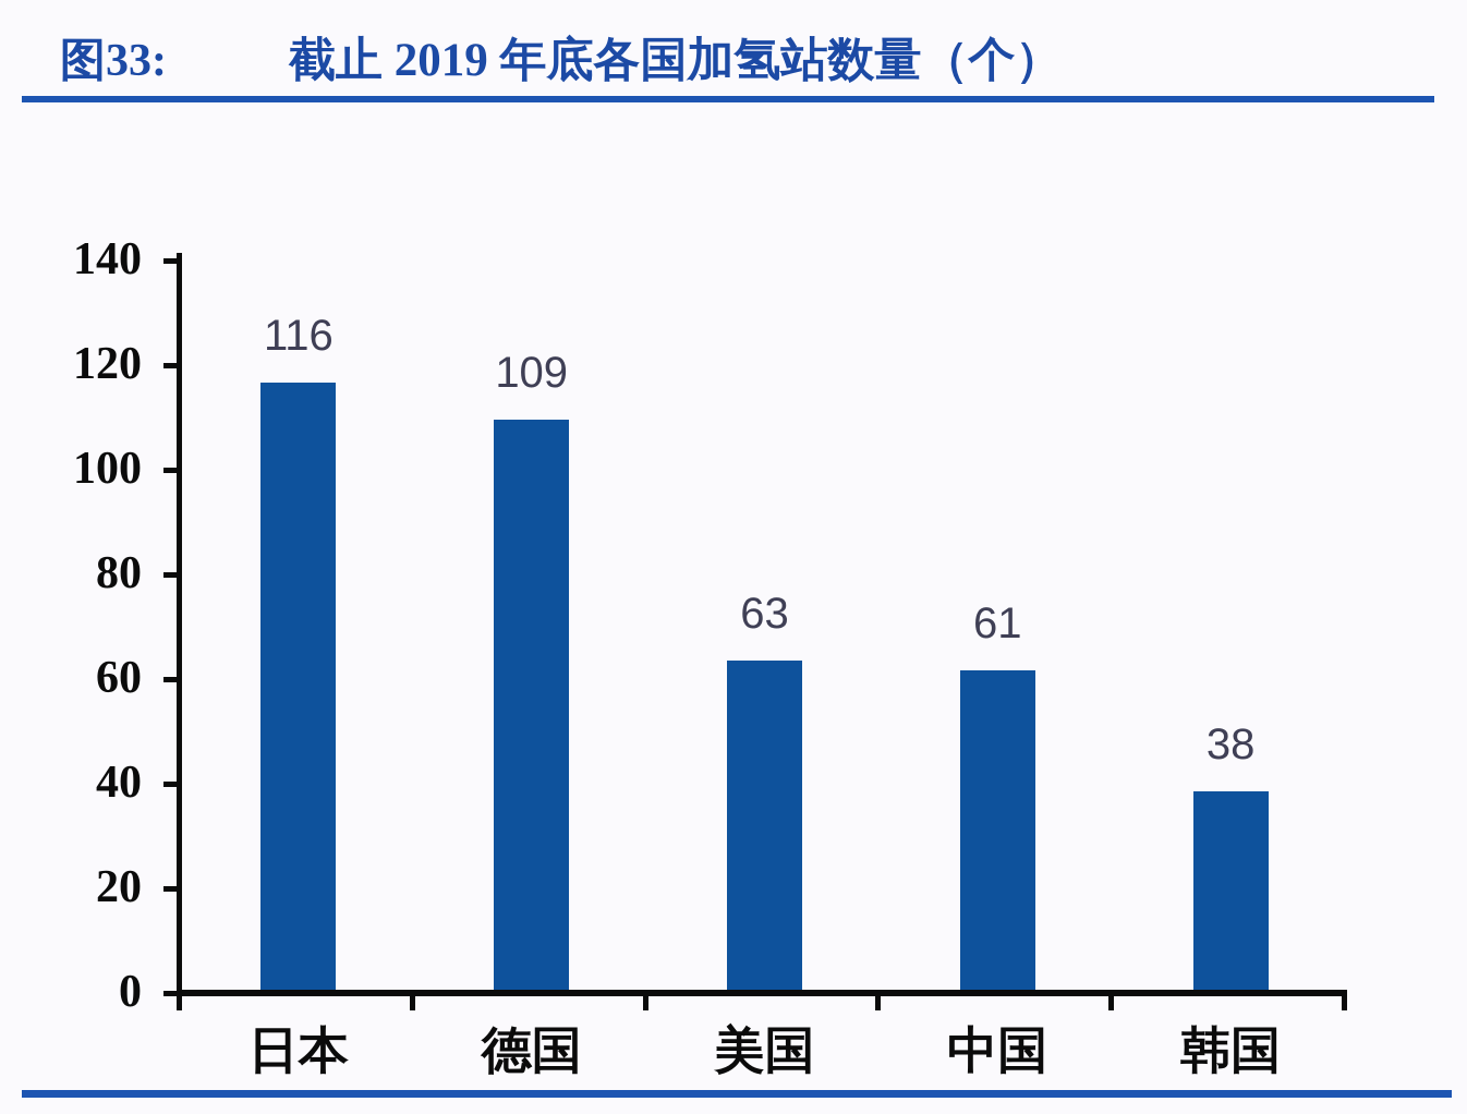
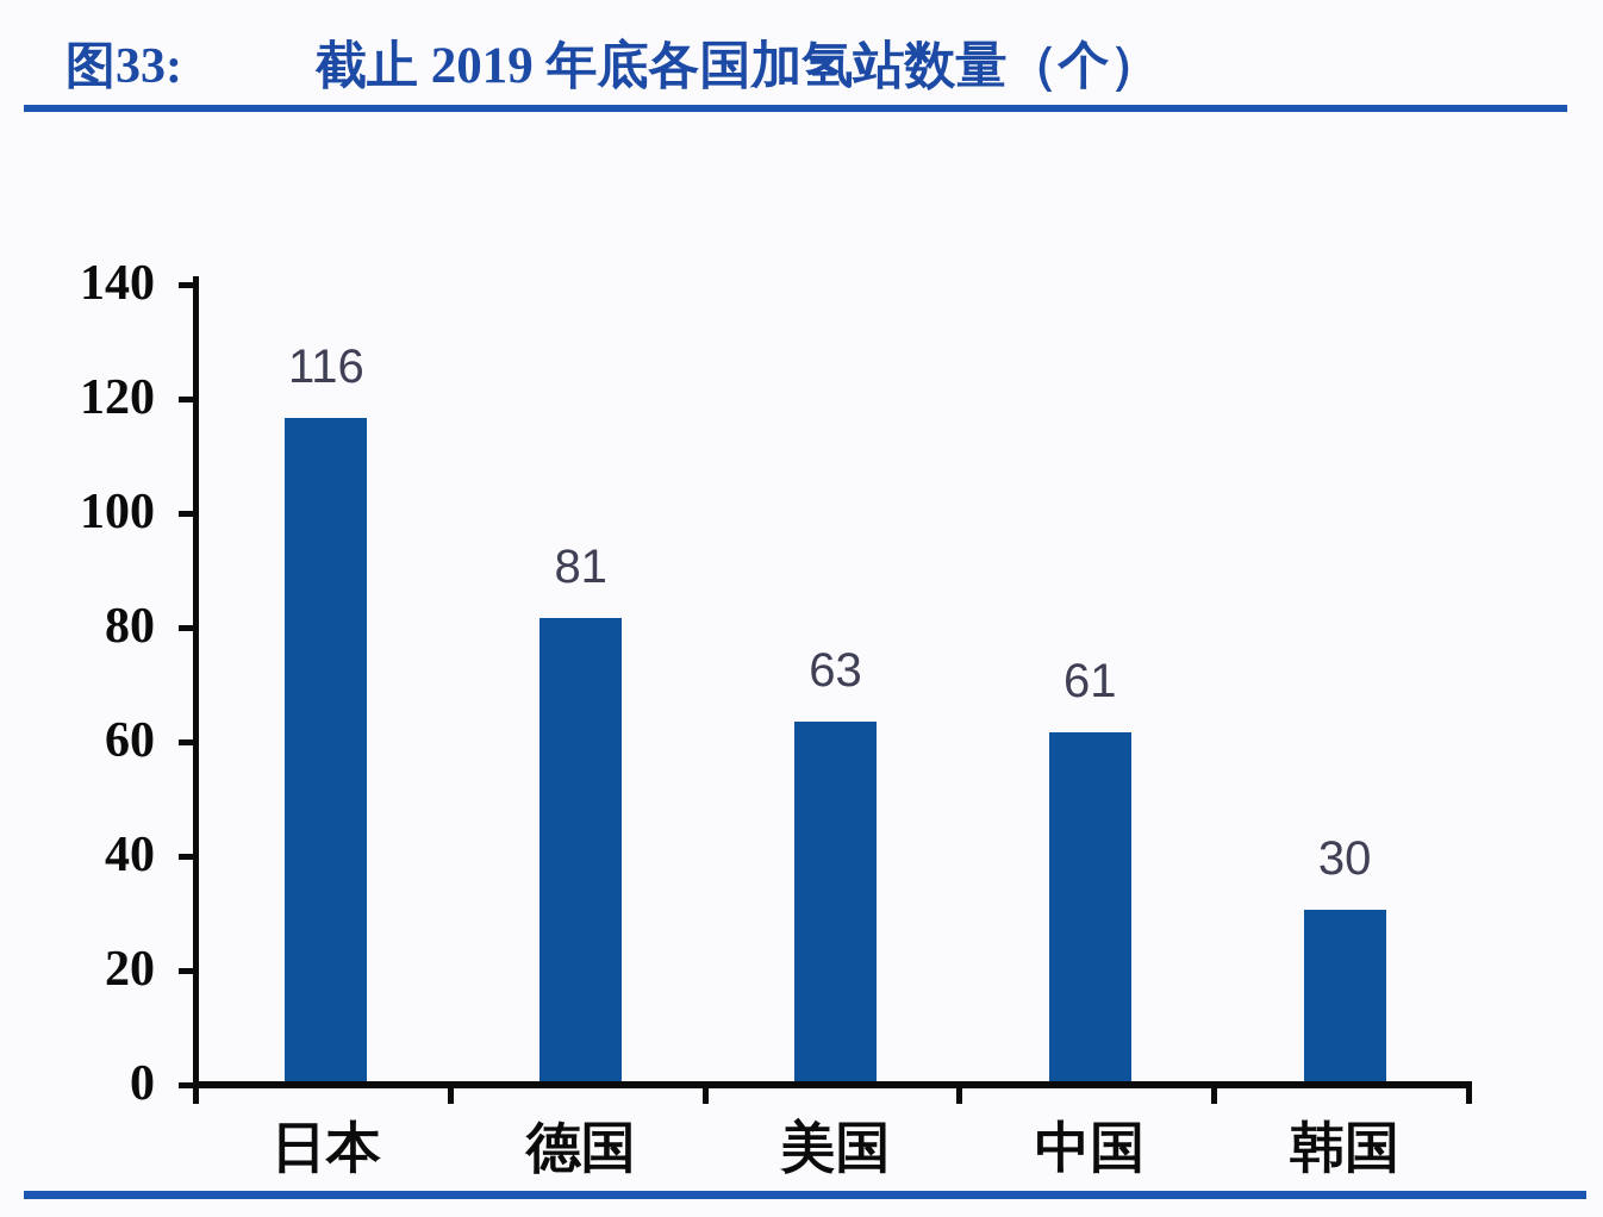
德国: 109 -> 81
韩国: 38 -> 30
